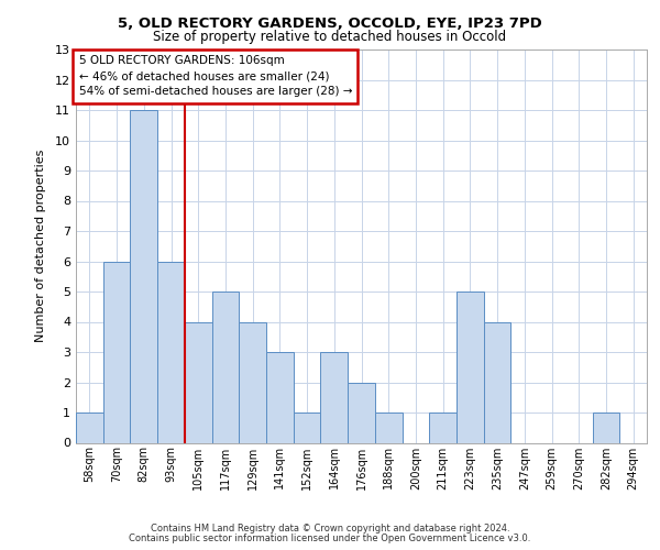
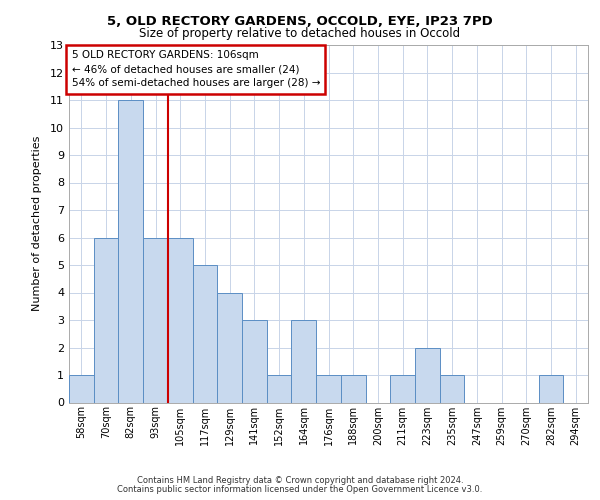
105sqm: 4 -> 6
176sqm: 2 -> 1
223sqm: 5 -> 2
235sqm: 4 -> 1
